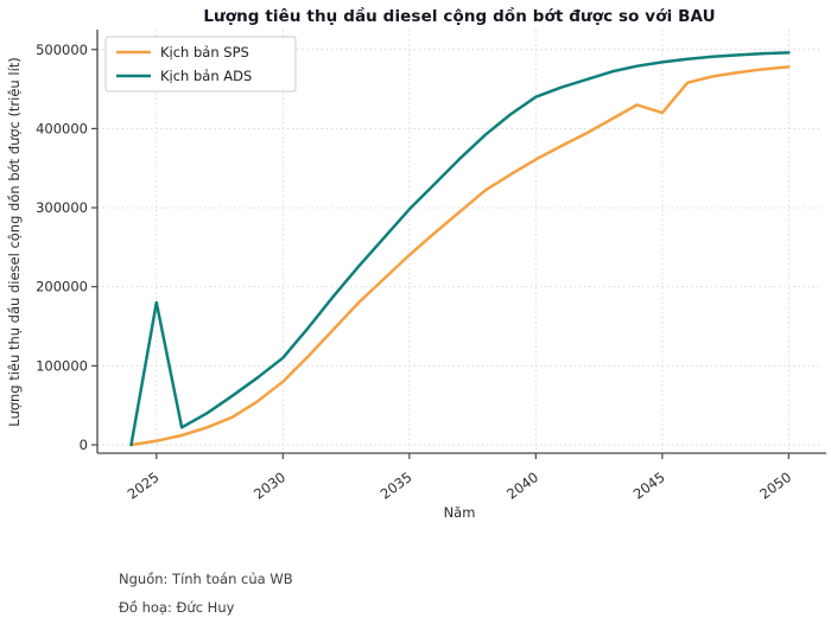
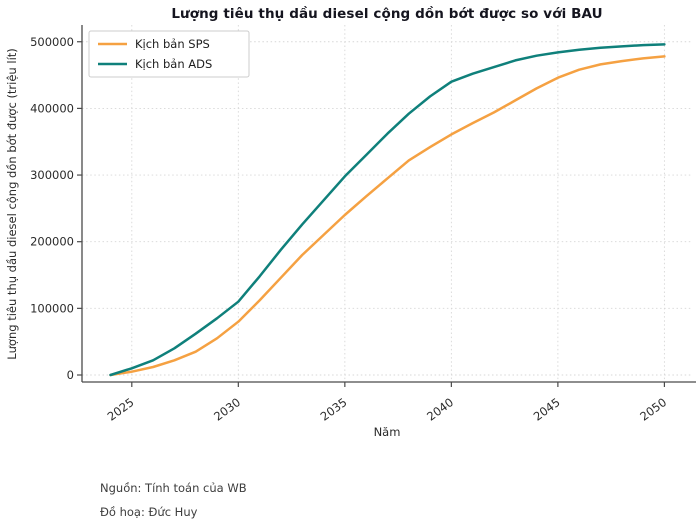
Kịch bản ADS/2025: 180000 -> 10000
Kịch bản SPS/2045: 420000 -> 450000
